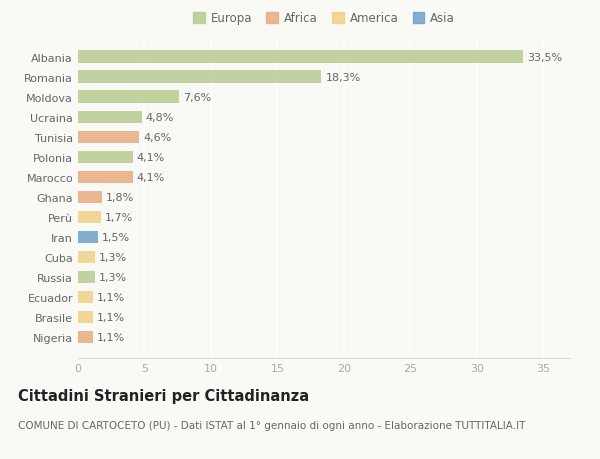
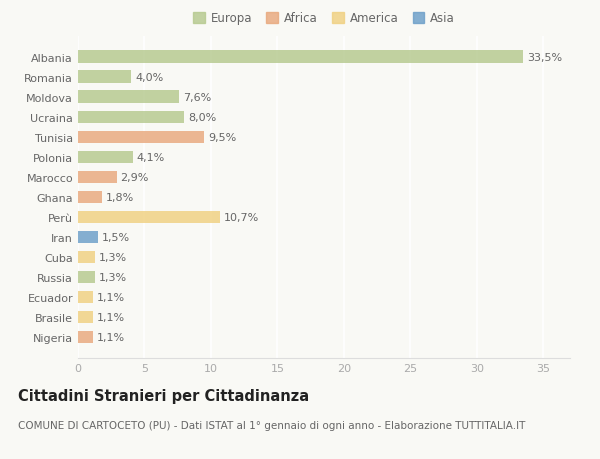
Romania: 18,3% -> 4,0%
Ucraina: 4,8% -> 8,0%
Tunisia: 4,6% -> 9,5%
Marocco: 4,1% -> 2,9%
Perù: 1,7% -> 10,7%
